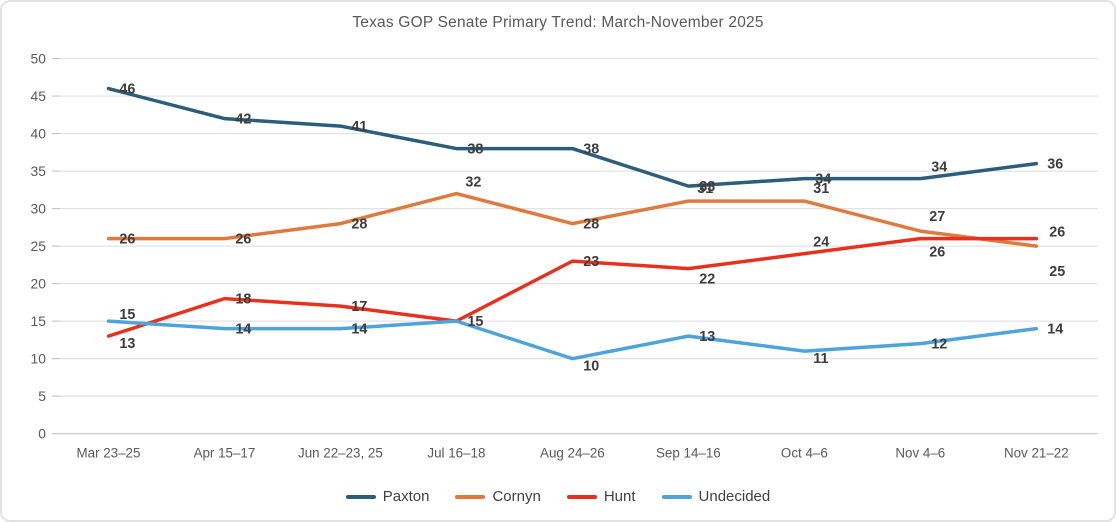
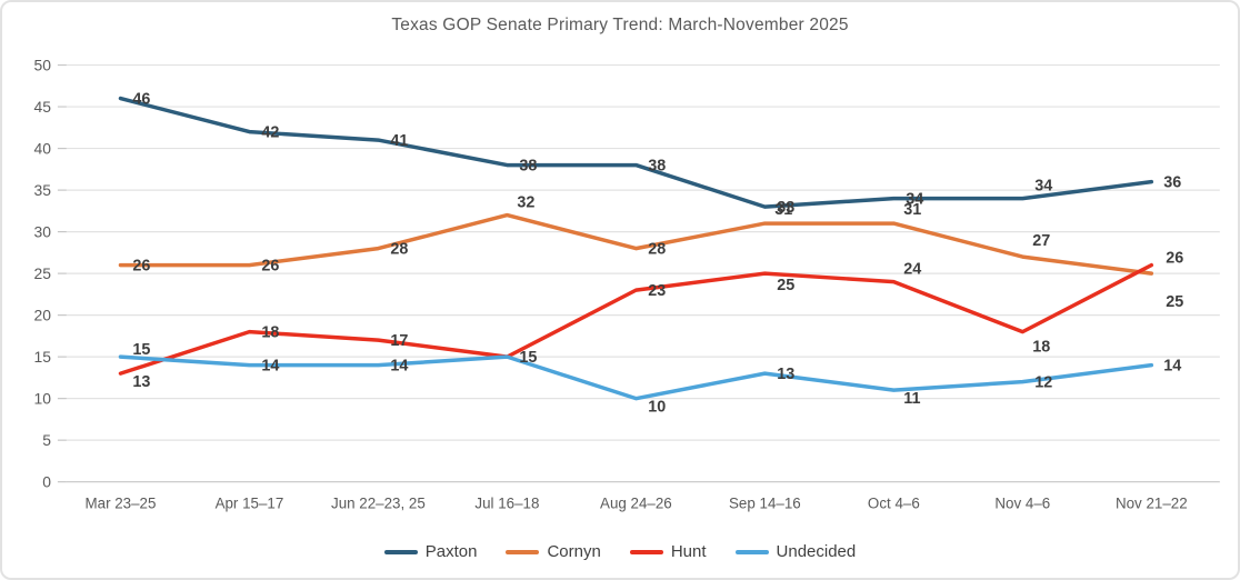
Hunt/Sep 14–16: 22 -> 25
Hunt/Nov 4–6: 26 -> 18
